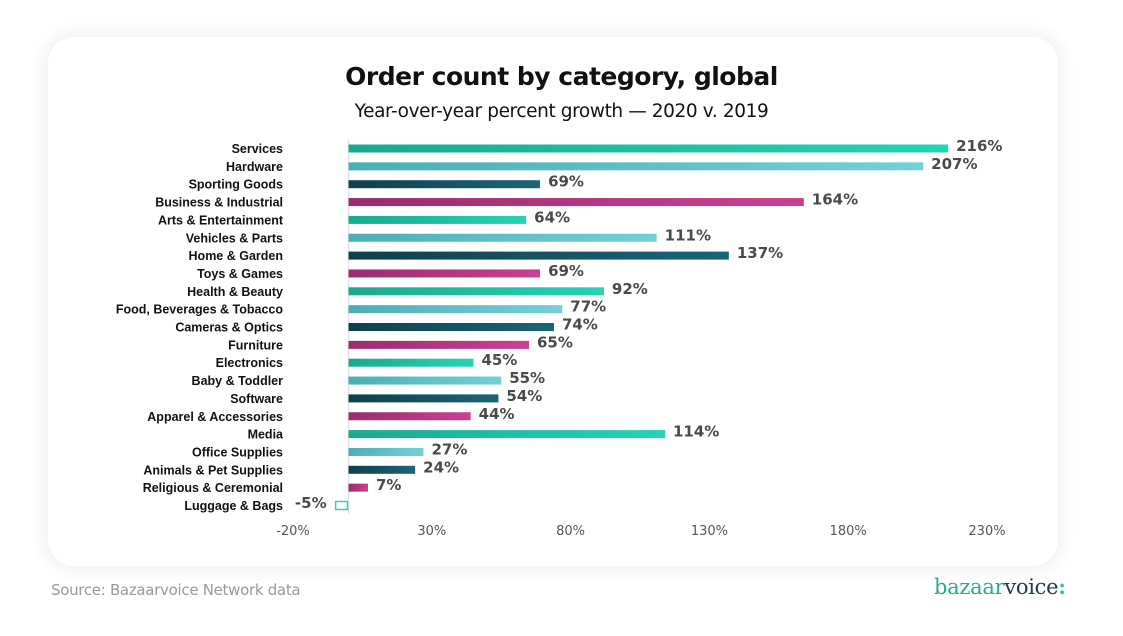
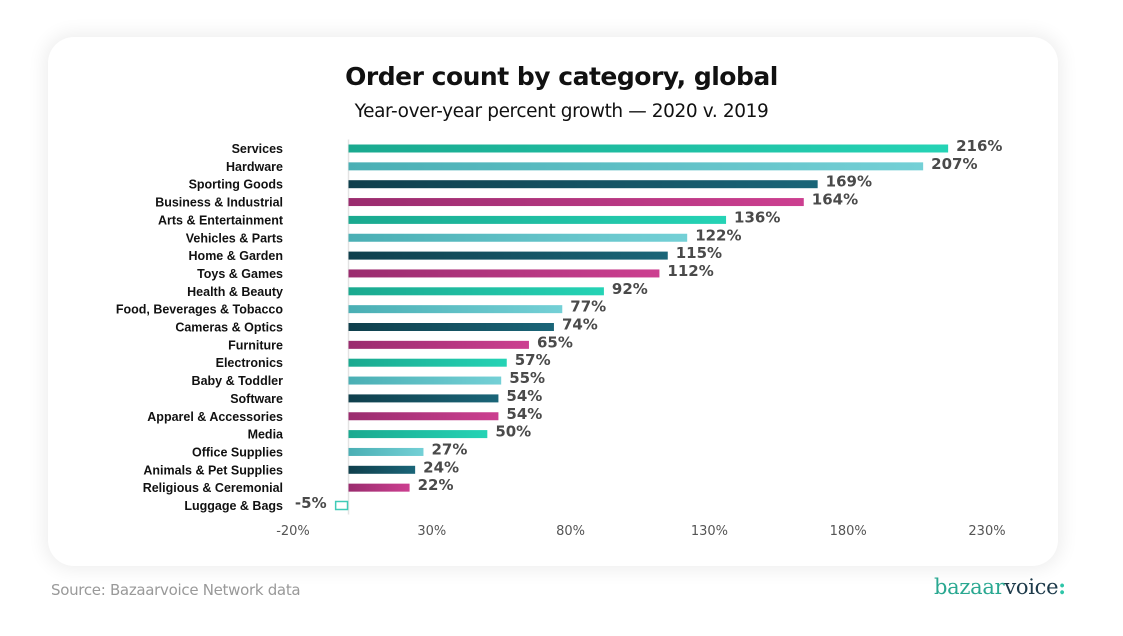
Sporting Goods: 69% -> 169%
Arts & Entertainment: 64% -> 136%
Vehicles & Parts: 111% -> 122%
Home & Garden: 137% -> 115%
Toys & Games: 69% -> 112%
Electronics: 45% -> 57%
Apparel & Accessories: 44% -> 54%
Media: 114% -> 50%
Religious & Ceremonial: 7% -> 22%
